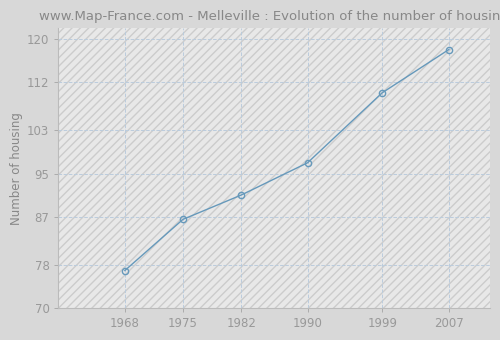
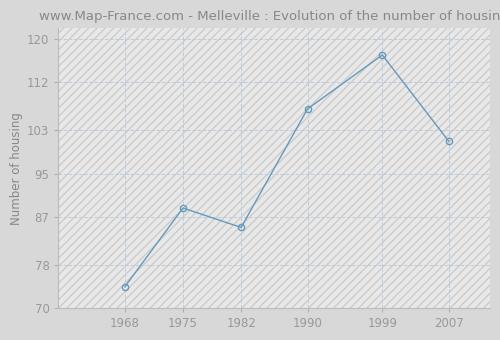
1968: 77.0 -> 74.0
1975: 86.5 -> 88.6
1982: 91.0 -> 85.0
1990: 97.0 -> 107.0
1999: 110.0 -> 117.0
2007: 118.0 -> 101.0
